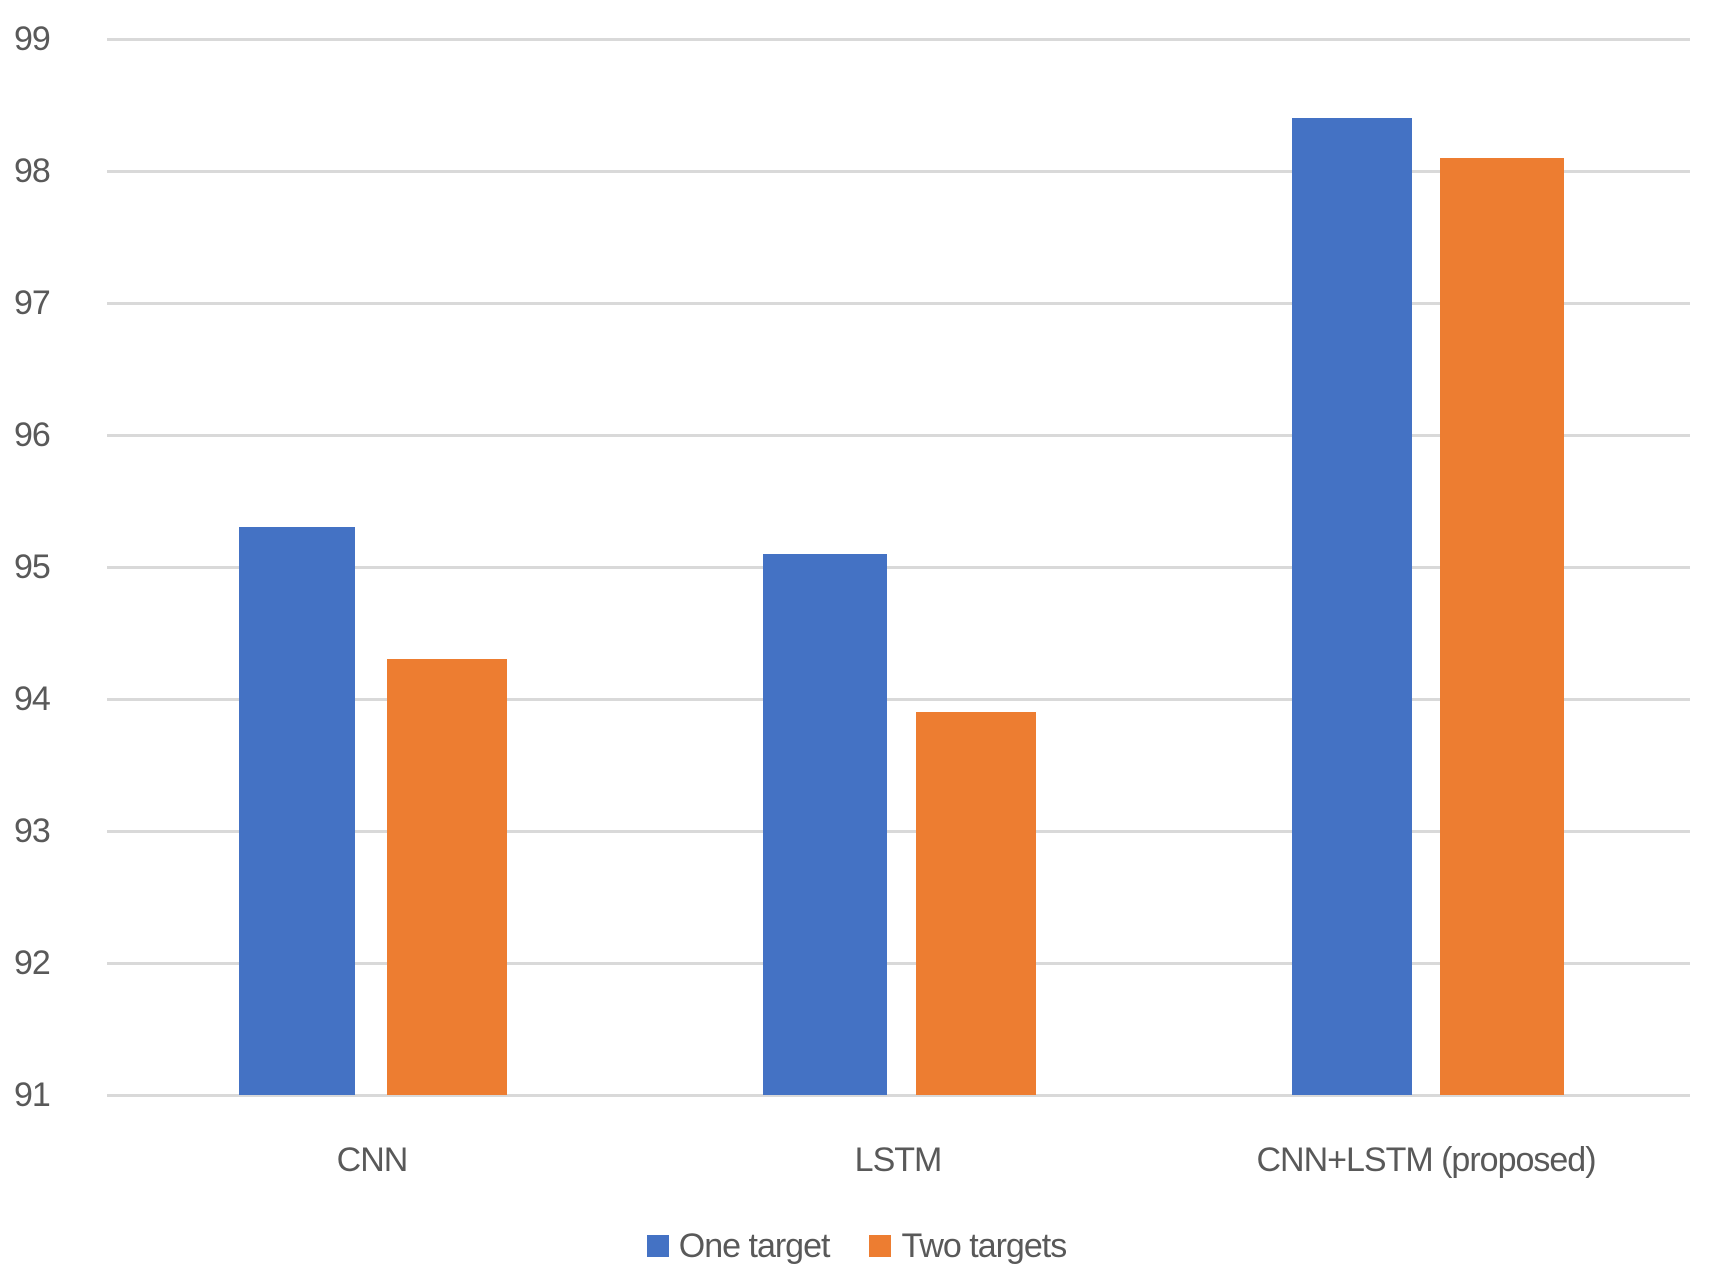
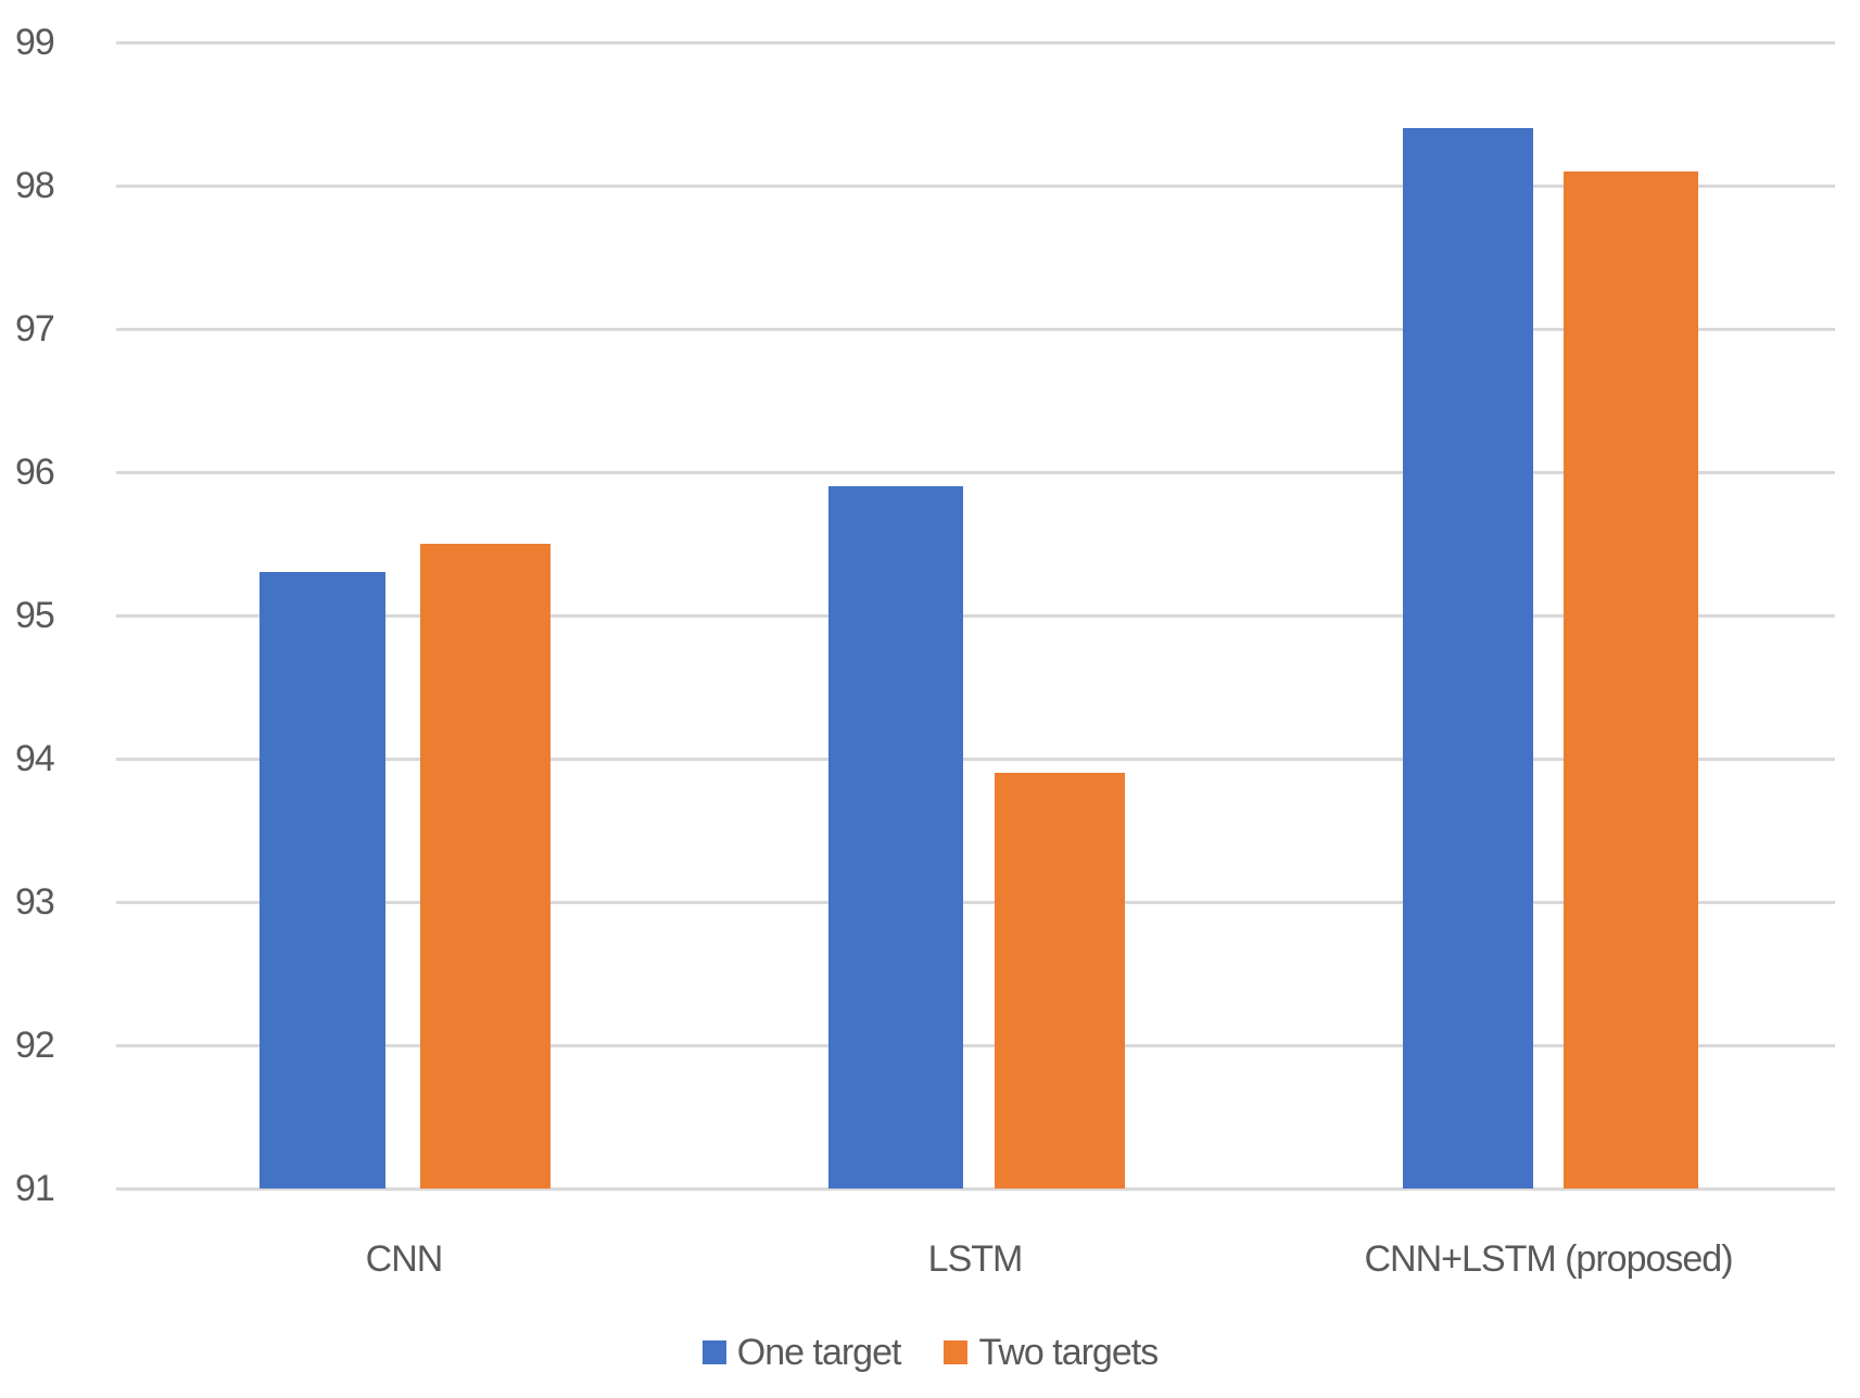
Two targets/CNN: 94.3 -> 95.5
One target/LSTM: 95.1 -> 95.9
